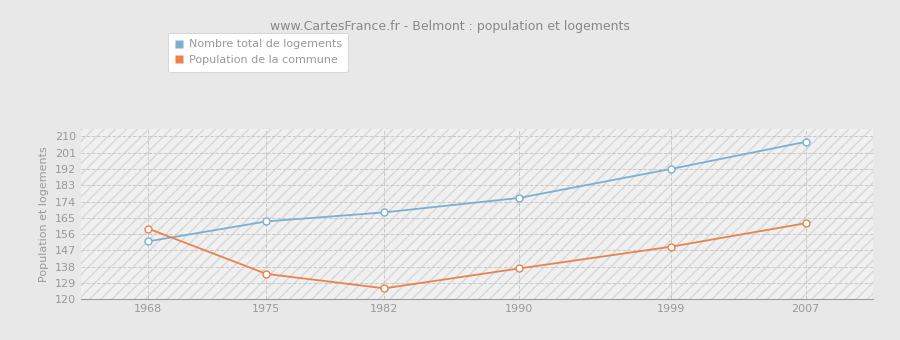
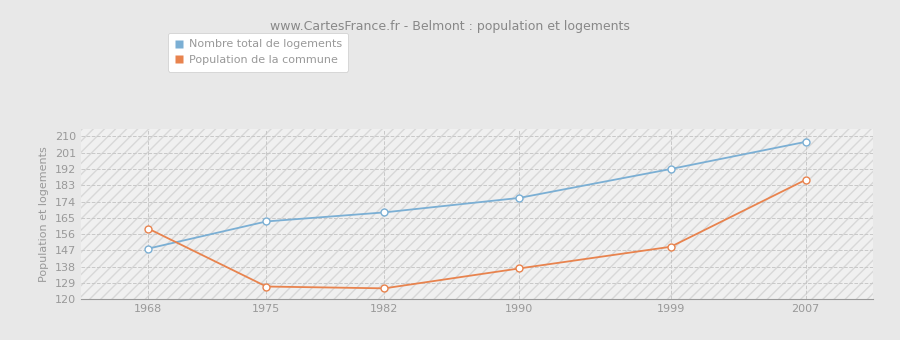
Nombre total de logements/1968: 152 -> 148
Population de la commune/1975: 134 -> 127
Population de la commune/2007: 162 -> 186
